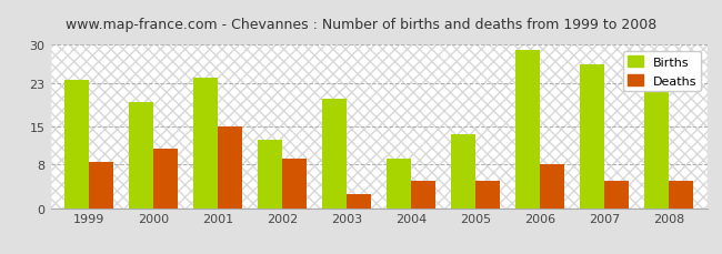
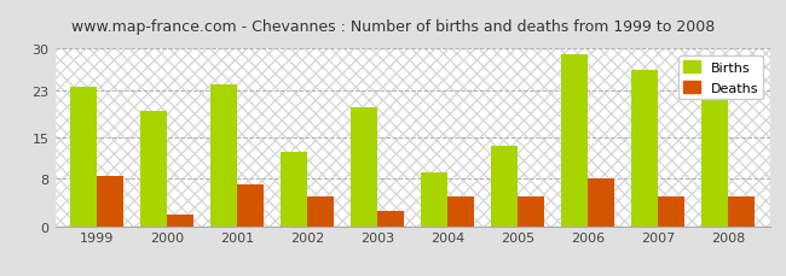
Deaths/2000: 11.0 -> 2.0
Deaths/2001: 15.0 -> 7.0
Deaths/2002: 9.0 -> 5.0
